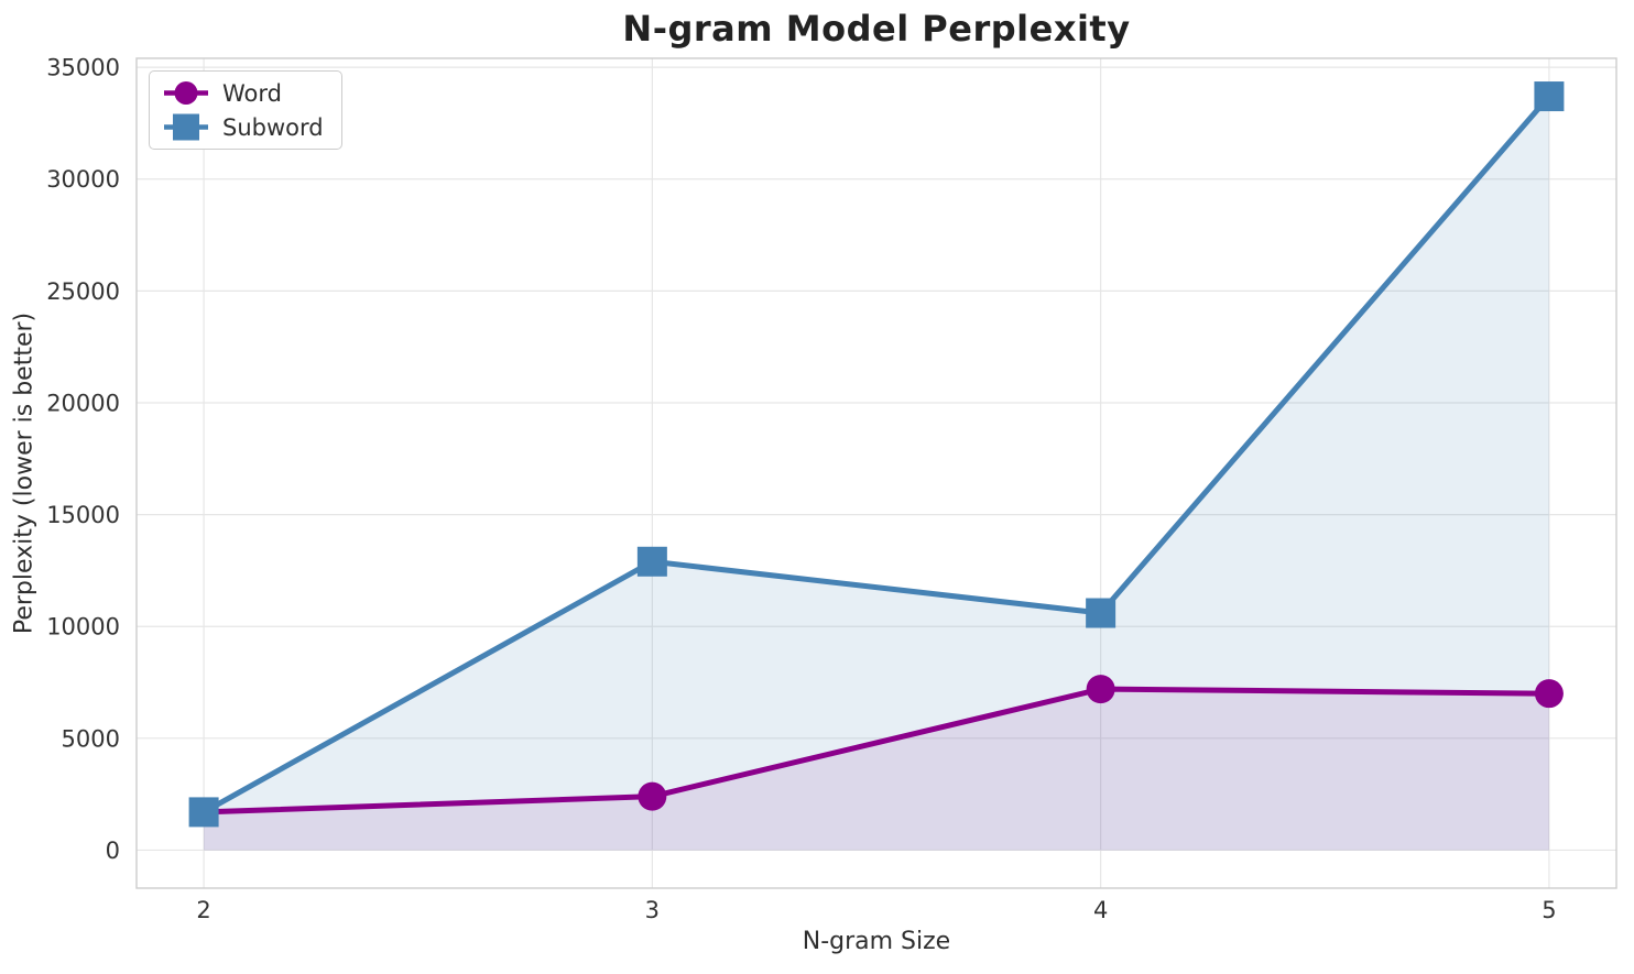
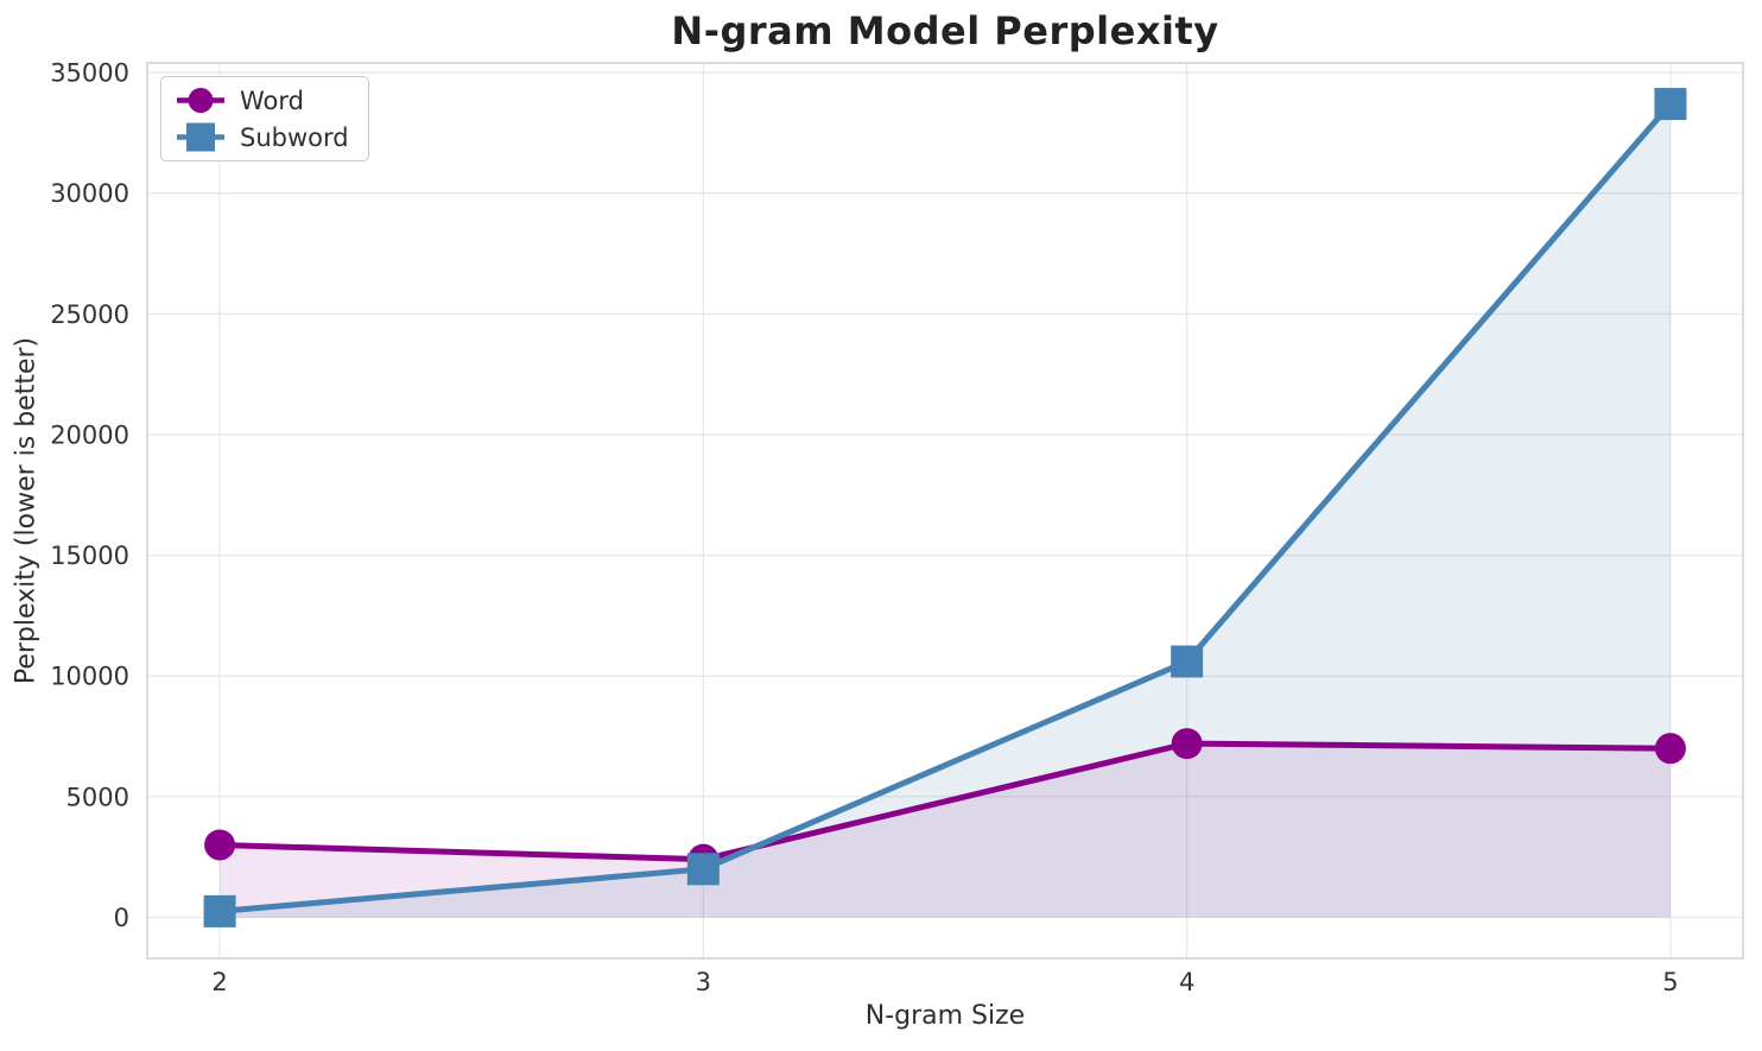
Word/2: 1700 -> 3000
Subword/2: 1700 -> 200
Subword/3: 12900 -> 2000
